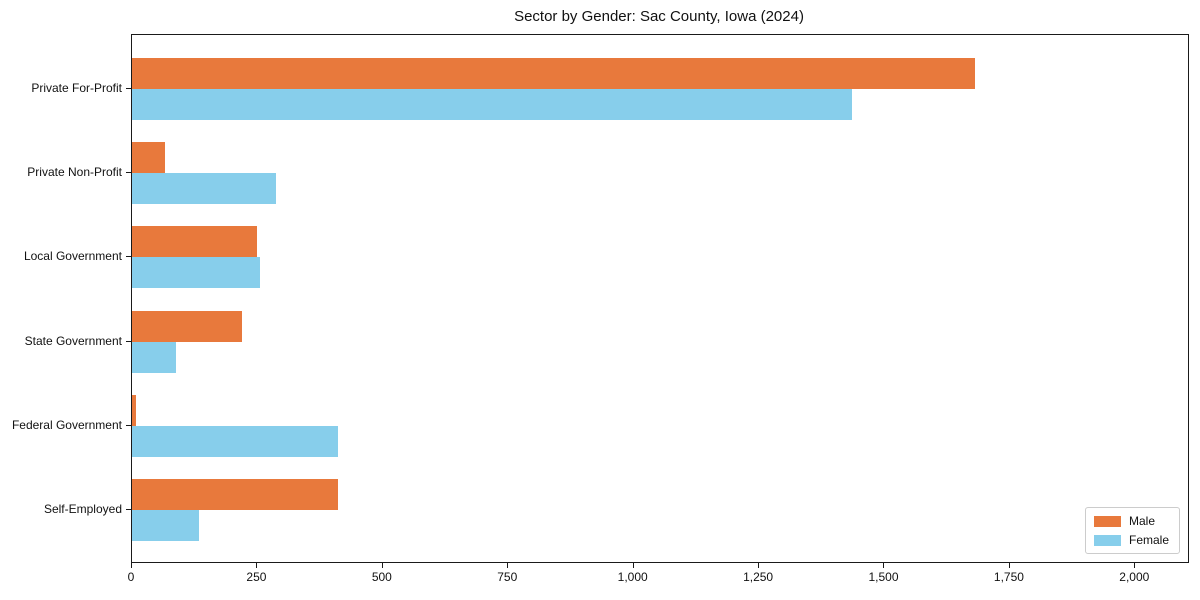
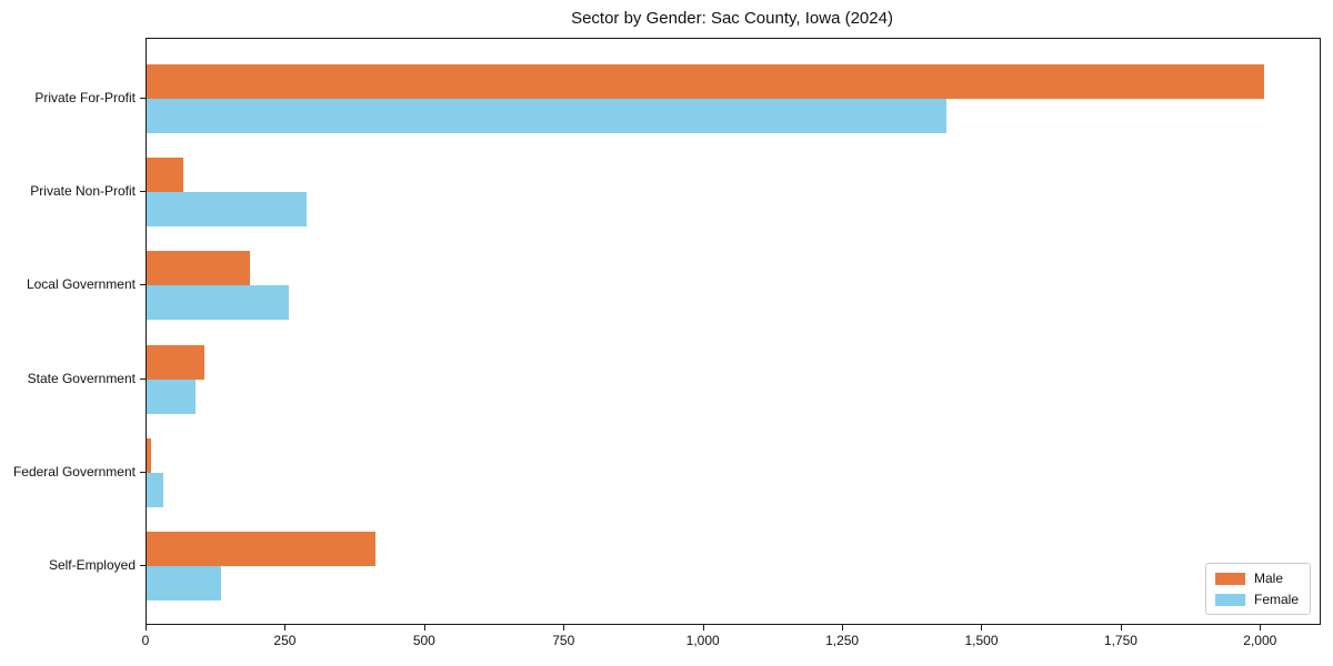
Male/Private For-Profit: 1680 -> 2000
Male/Local Government: 250 -> 180
Male/State Government: 220 -> 100
Female/Federal Government: 410 -> 30
